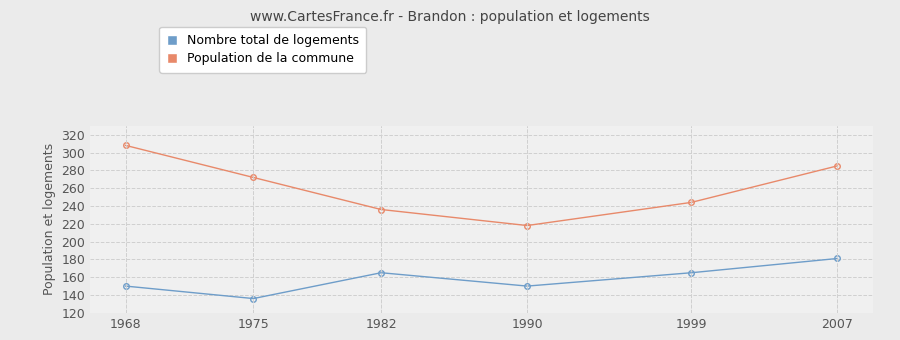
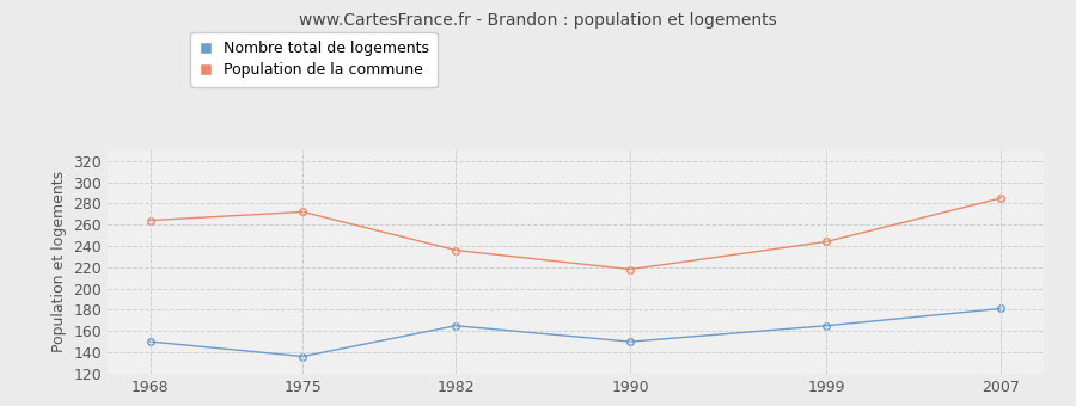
Population de la commune/1968: 308 -> 264
